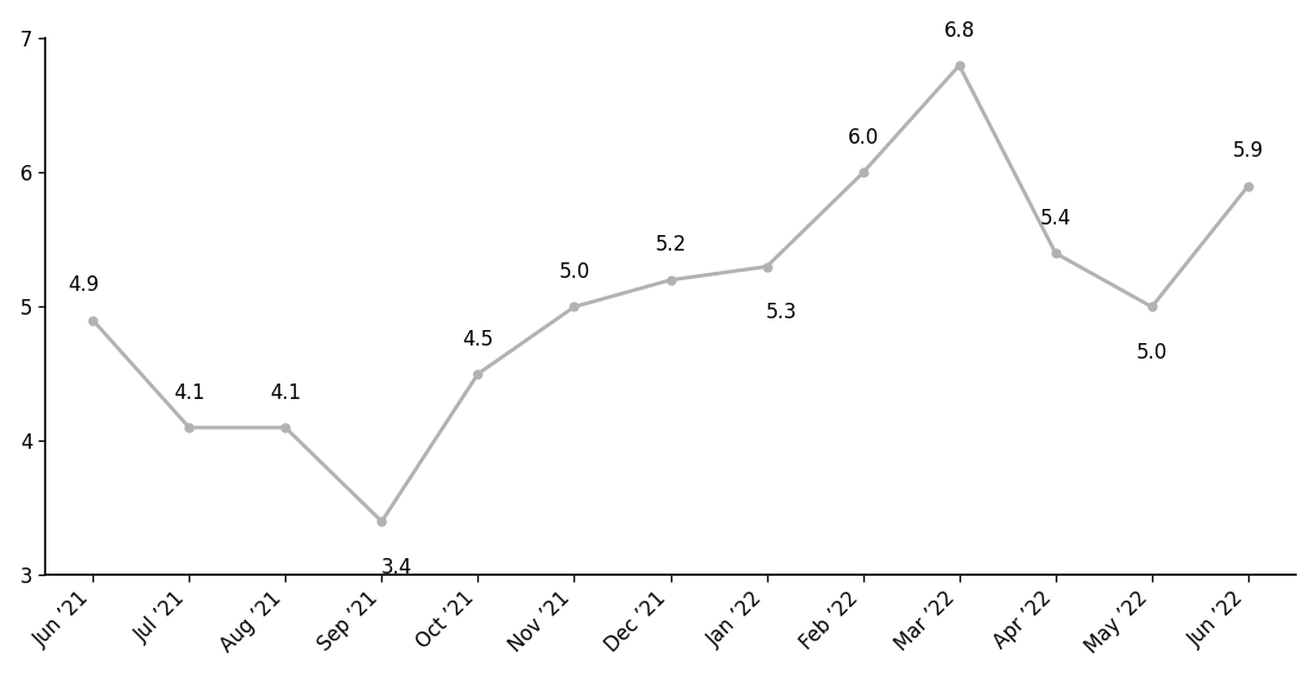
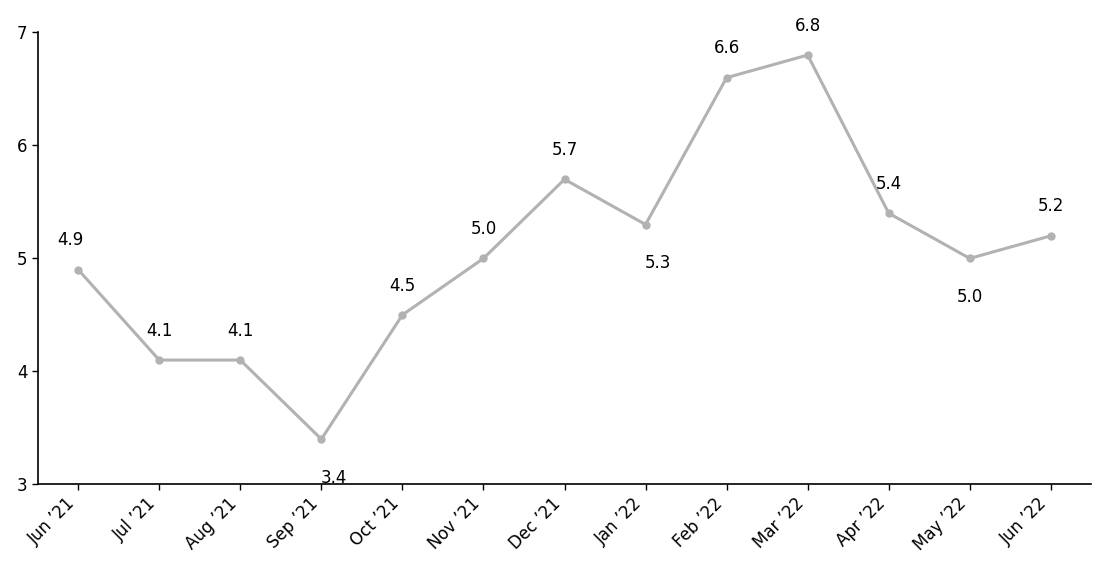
Dec ’21: 5.2 -> 5.7
Feb ’22: 6.0 -> 6.6
Jun ’22: 5.9 -> 5.2
